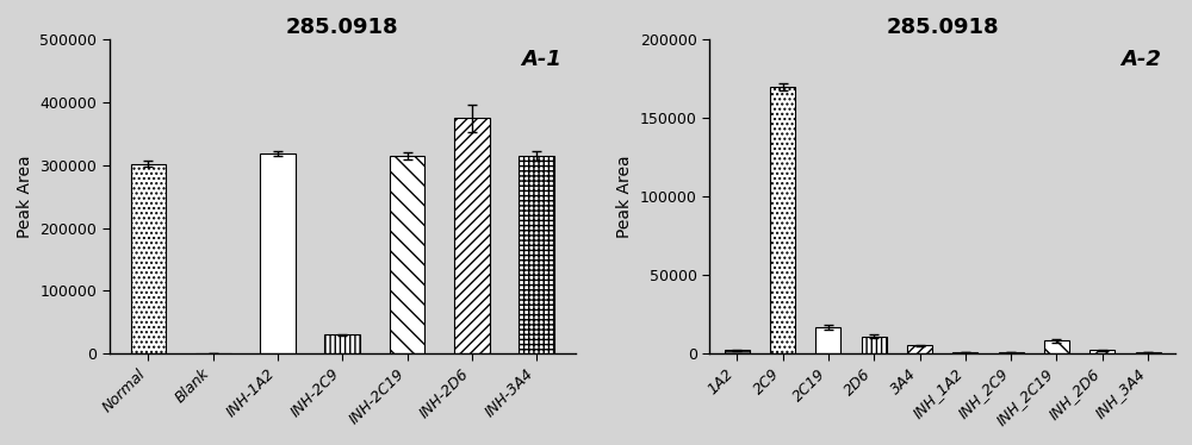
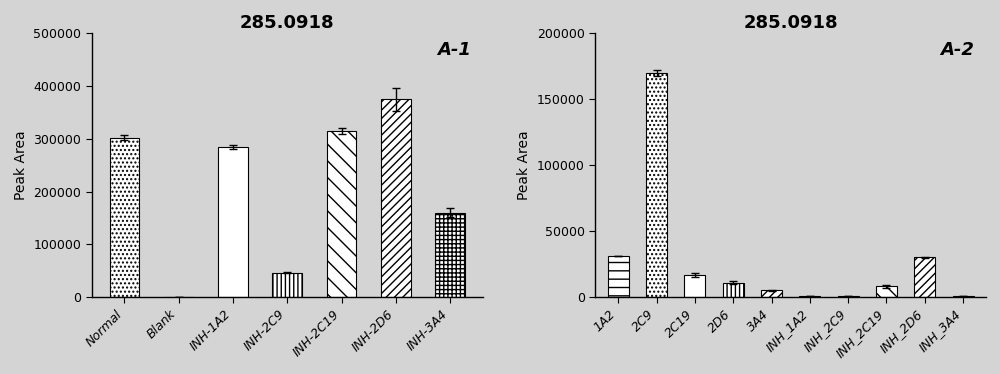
INH-1A2: 318000 -> 284000
INH-2C9: 30000 -> 46000
INH-3A4: 315000 -> 160000
1A2: 2000 -> 31000
INH_2D6: 2000 -> 30000
